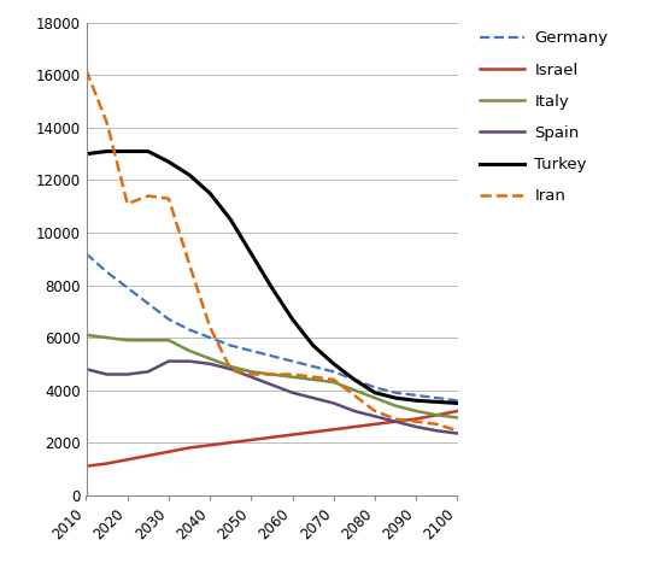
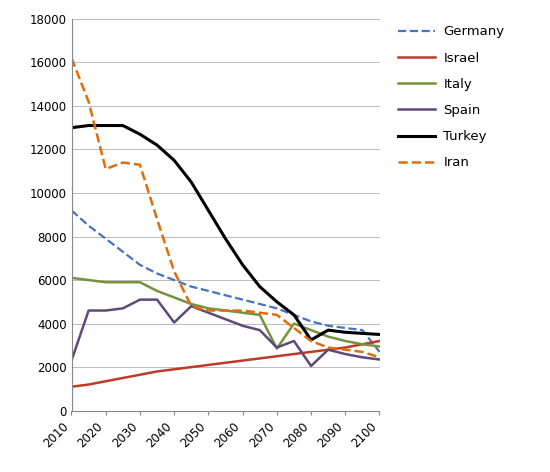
Spain/2010: 4800 -> 2300
Spain/2040: 5000 -> 4050
Italy/2070: 4300 -> 2850
Spain/2070: 3500 -> 2900
Spain/2080: 3000 -> 2050
Turkey/2080: 3900 -> 3250
Germany/2100: 3600 -> 2700
